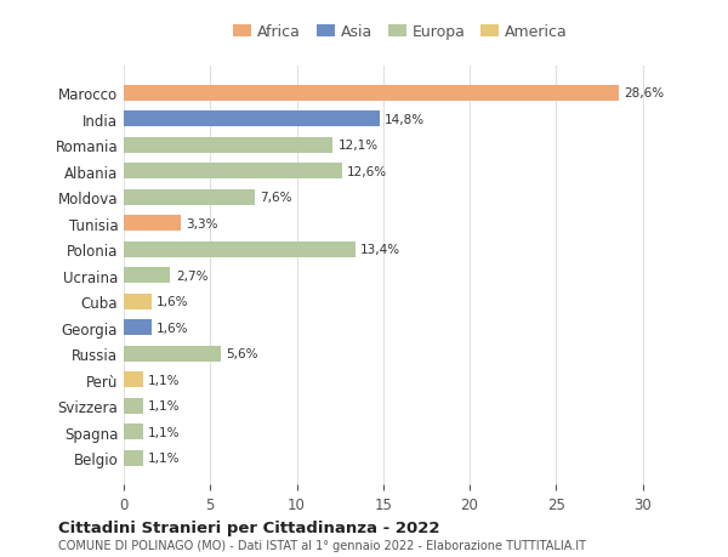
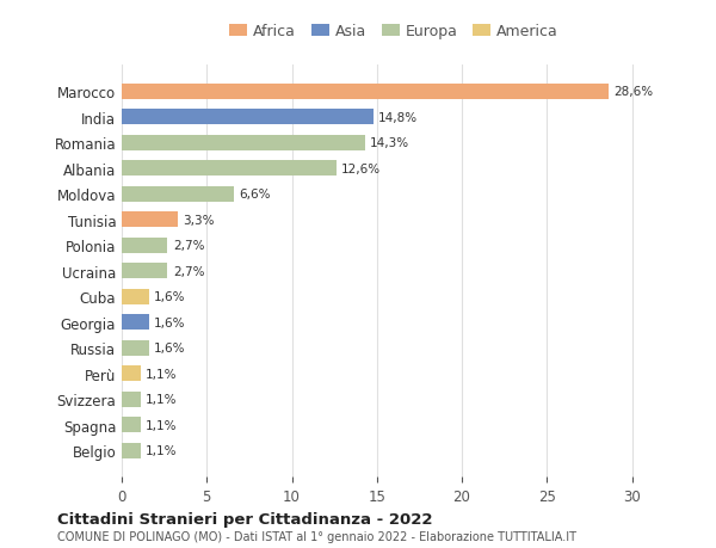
Romania: 12,1% -> 14,3%
Moldova: 7,6% -> 6,6%
Polonia: 13,4% -> 2,7%
Russia: 5,6% -> 1,6%
